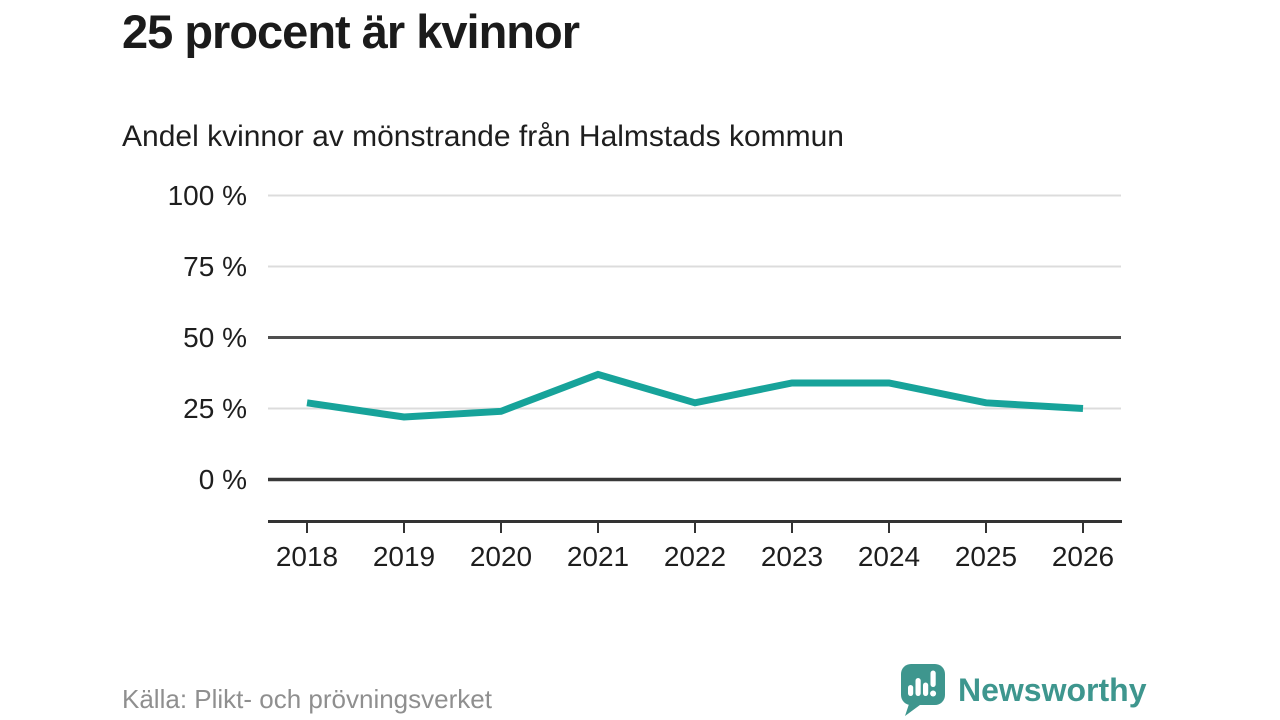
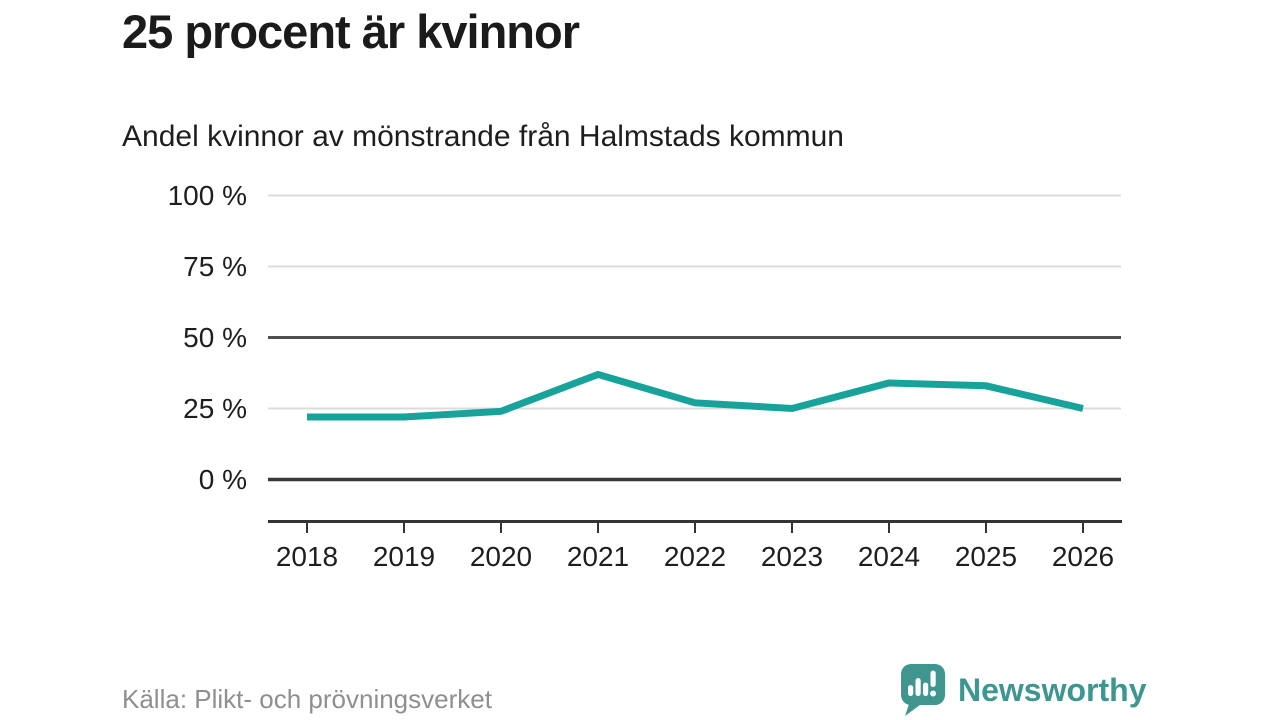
2018: 27% -> 22%
2023: 34% -> 25%
2025: 27% -> 33%
